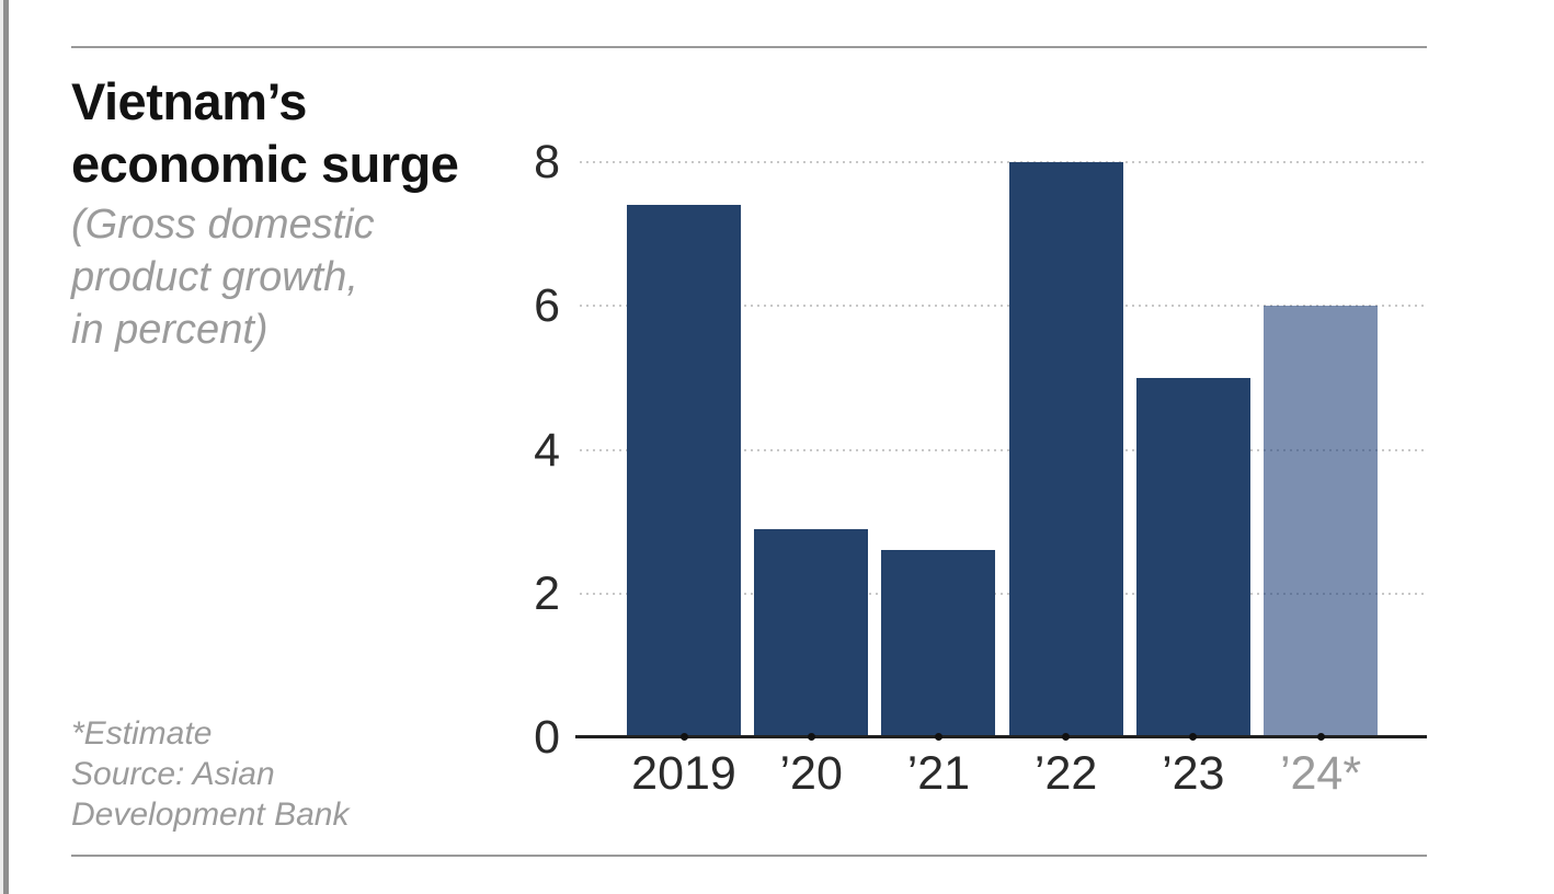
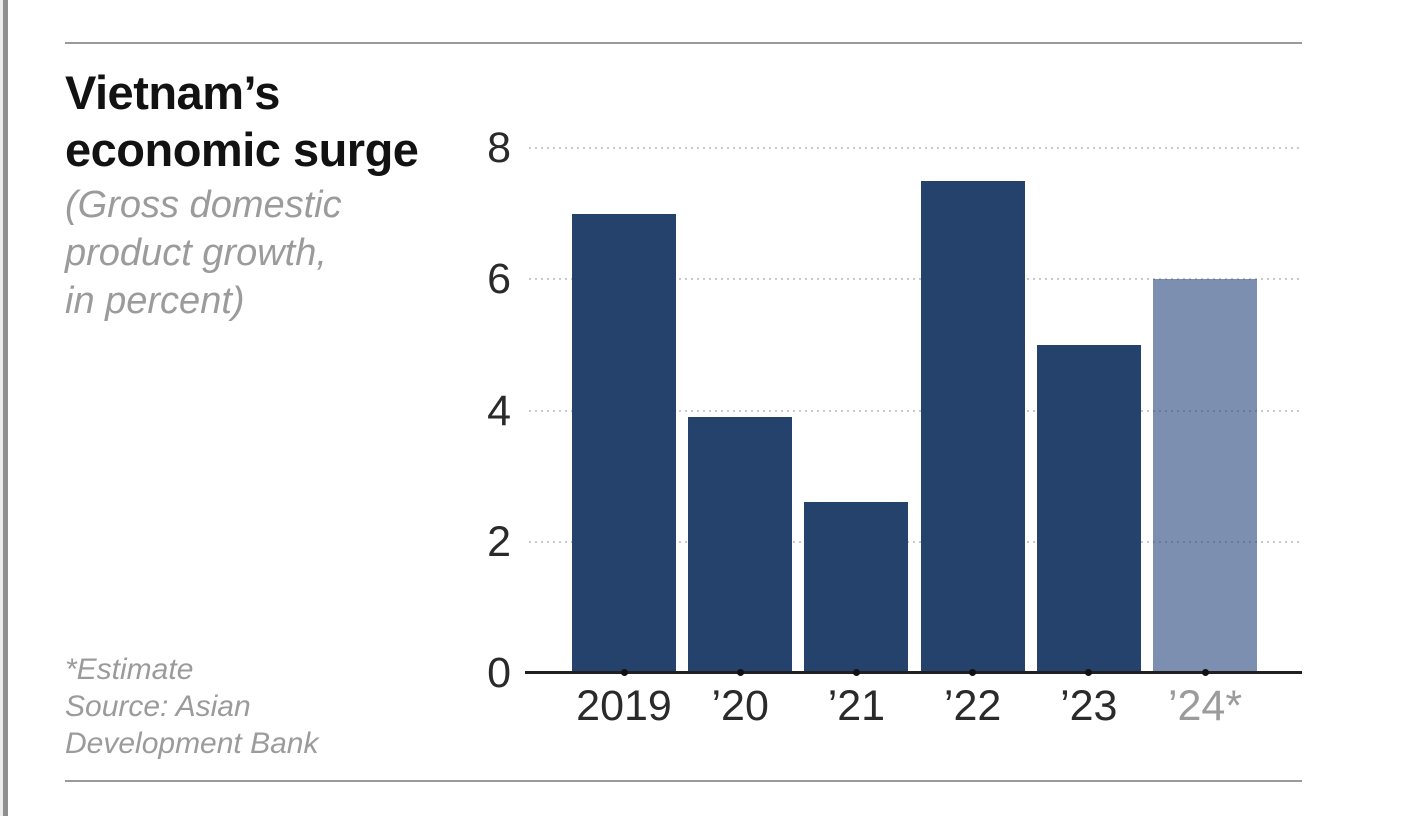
2019: 7.4 -> 7.0
’20: 2.9 -> 3.9
’22: 8.0 -> 7.5
